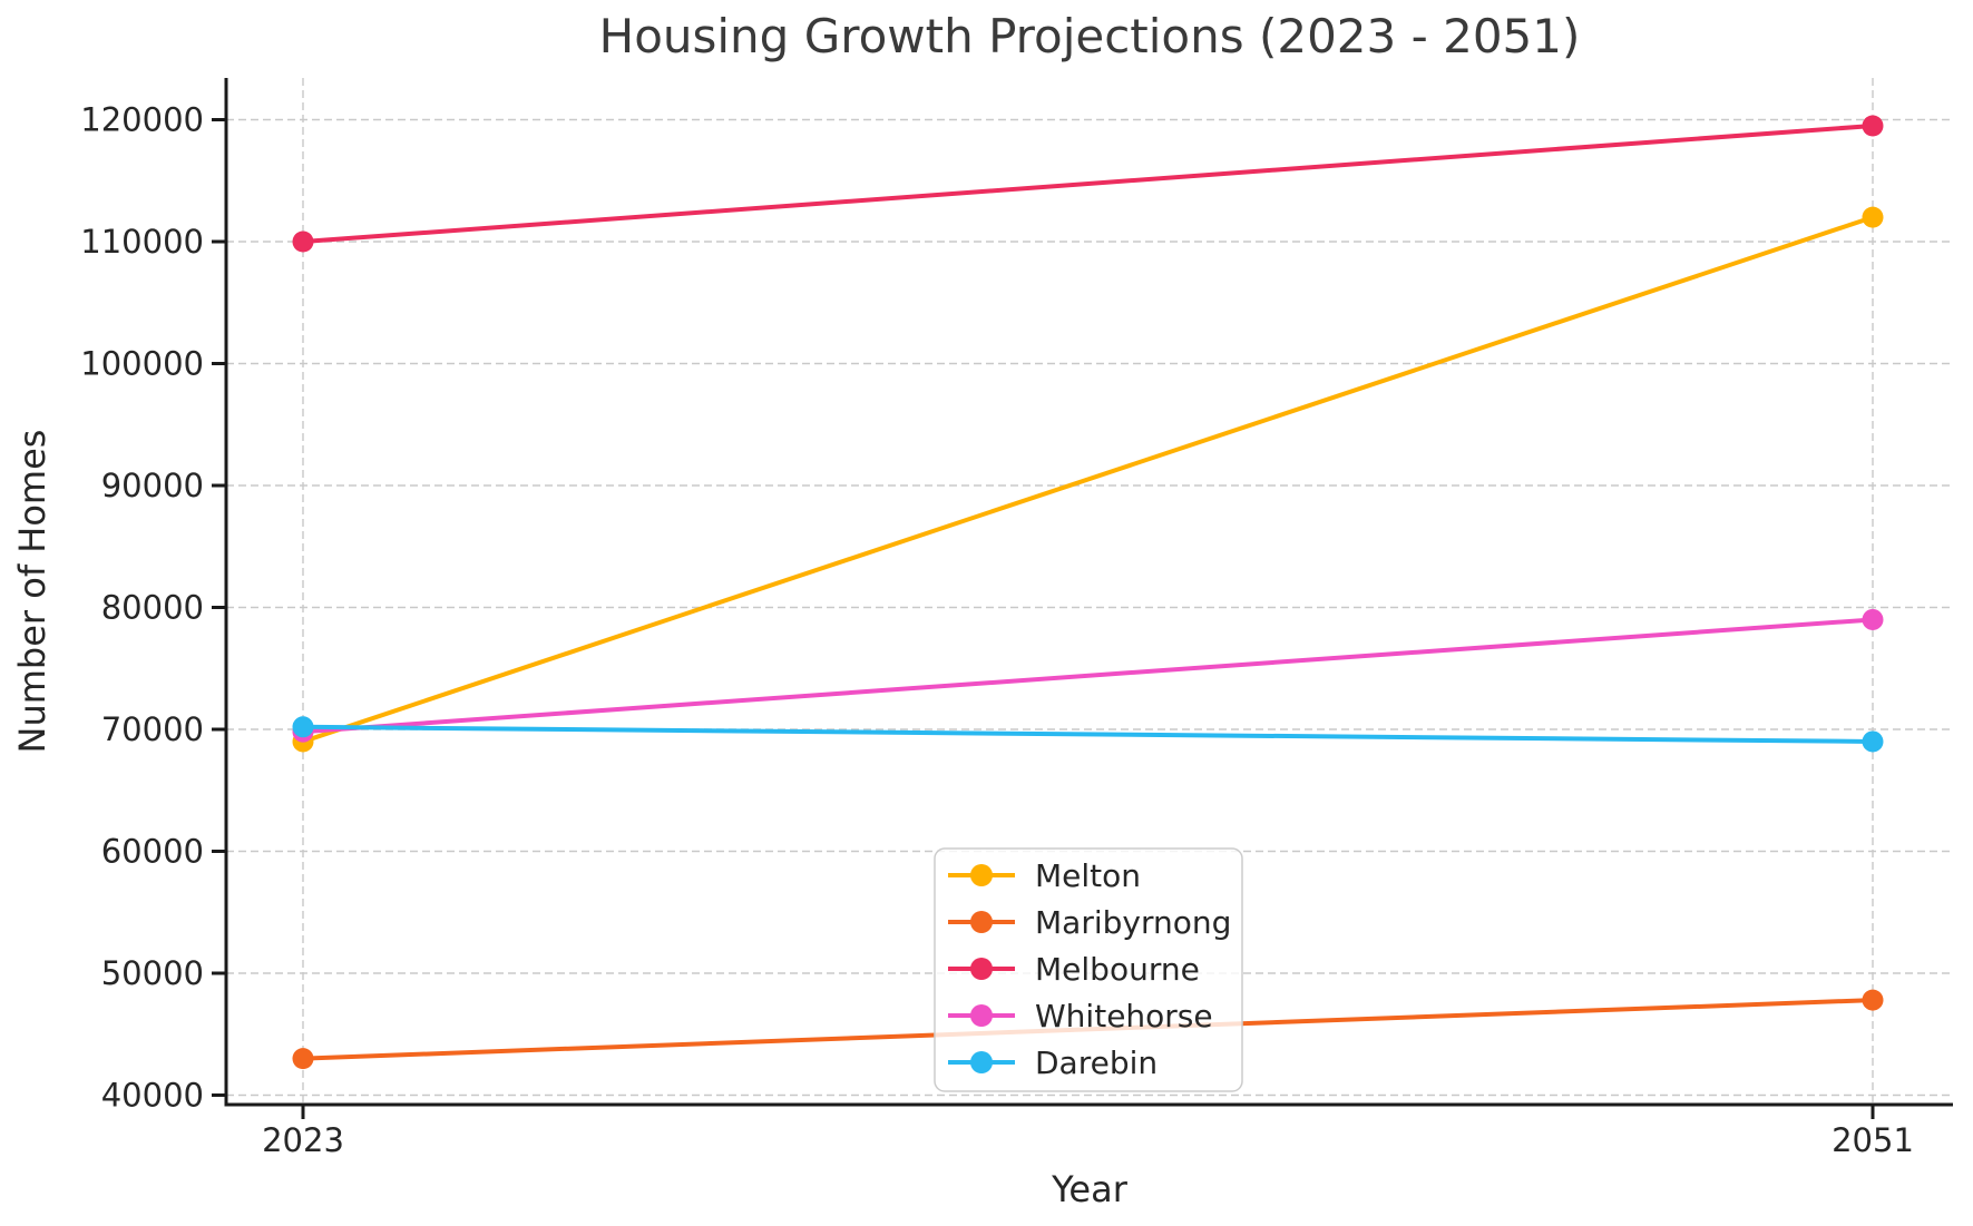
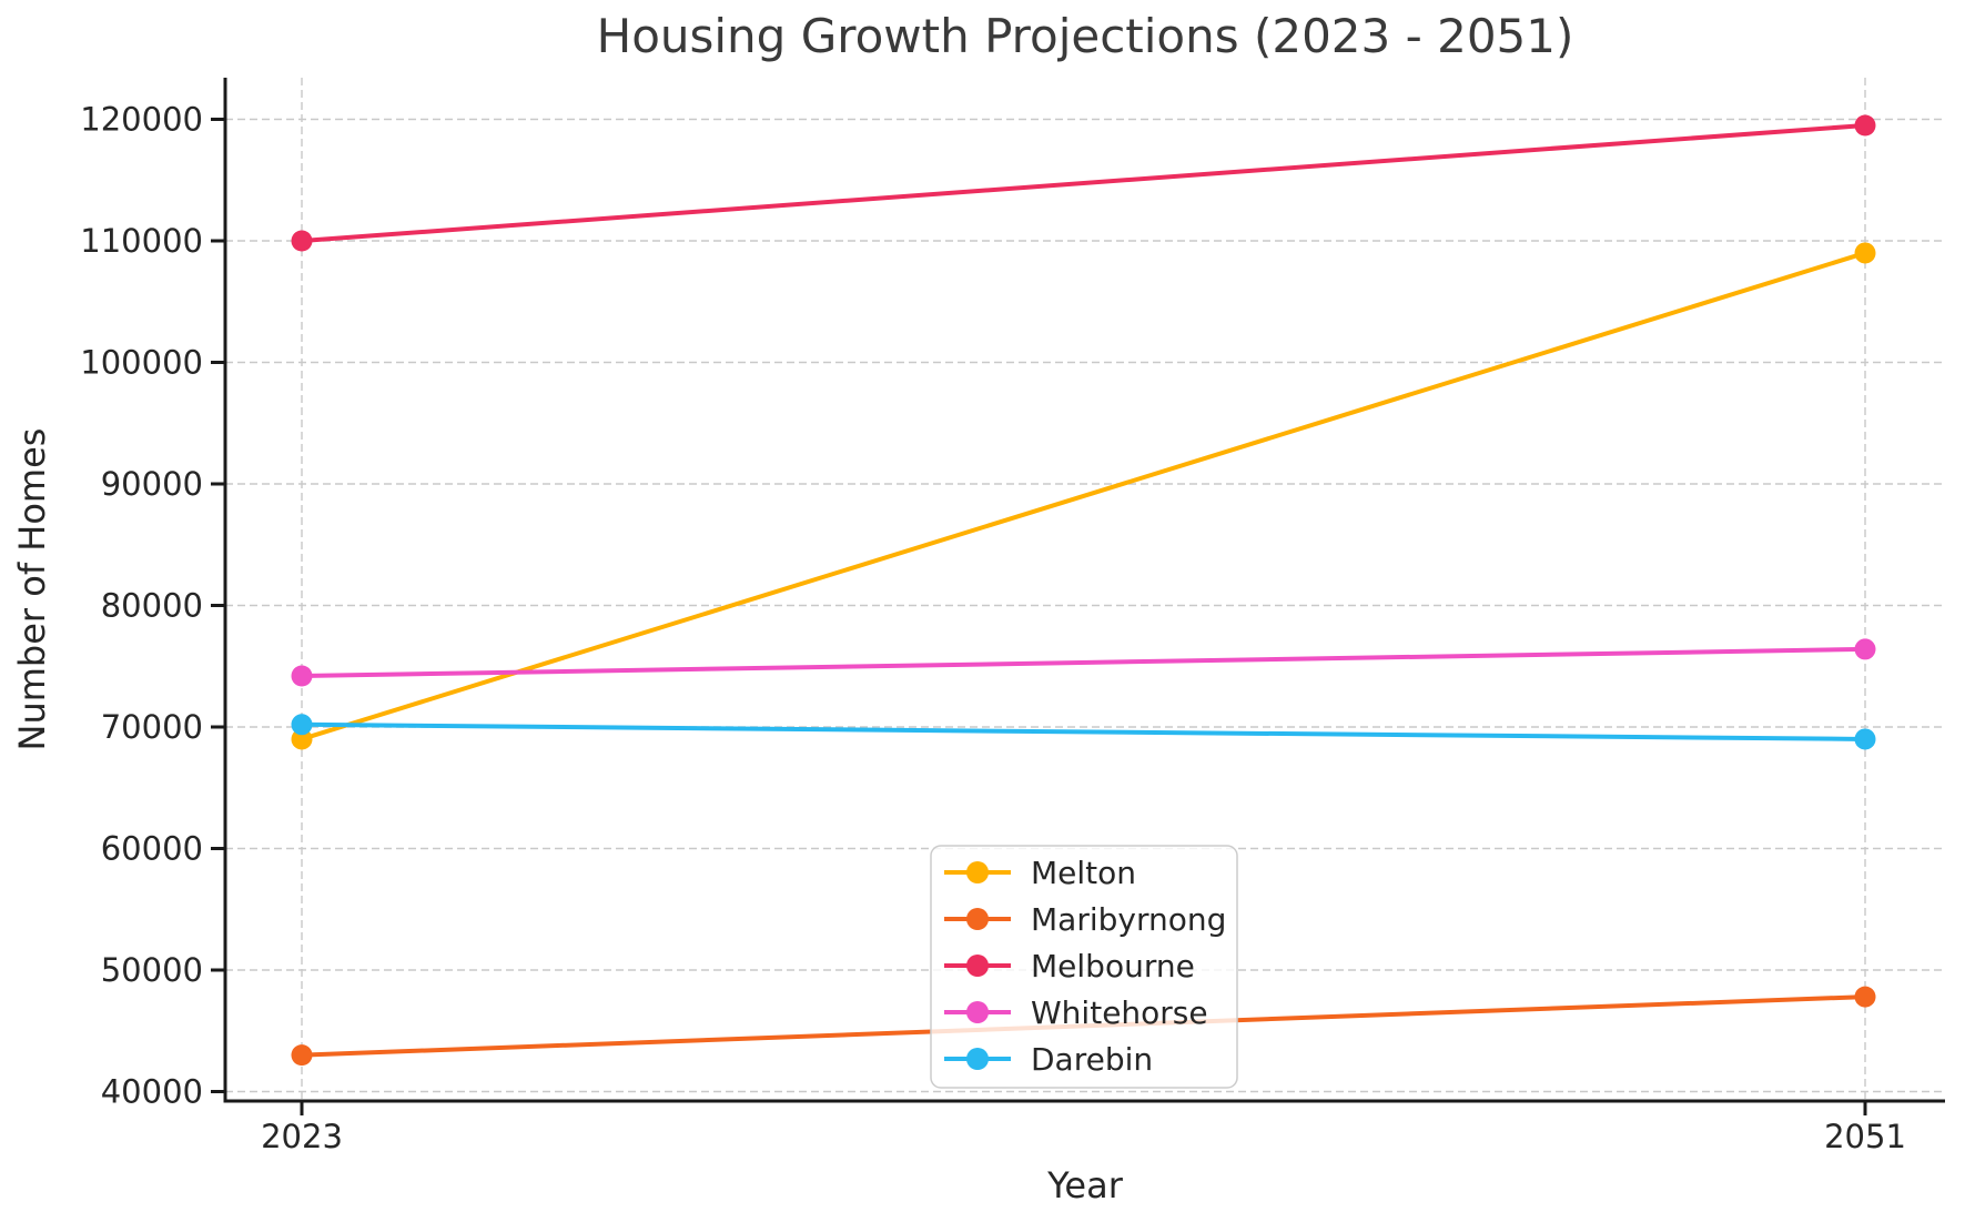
Whitehorse/2023: 69800 -> 74200
Melton/2051: 112000 -> 109000
Whitehorse/2051: 79000 -> 76400
